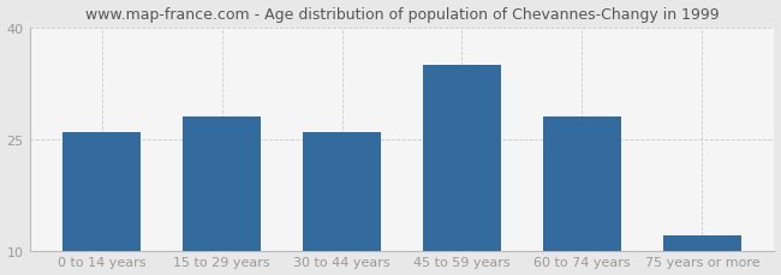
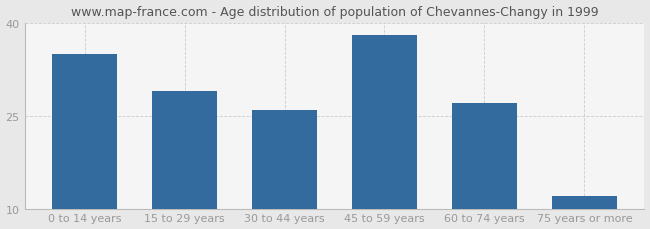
0 to 14 years: 26 -> 35
15 to 29 years: 28 -> 29
45 to 59 years: 35 -> 38
60 to 74 years: 28 -> 27
